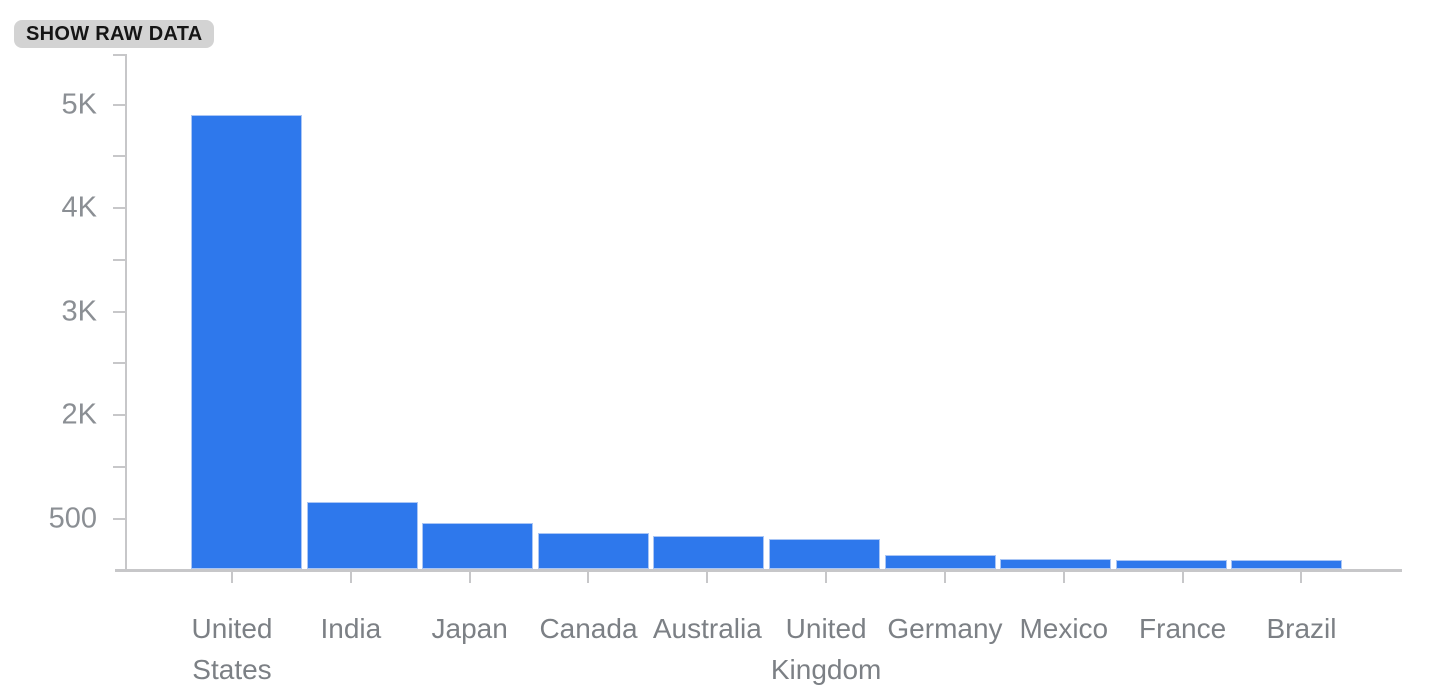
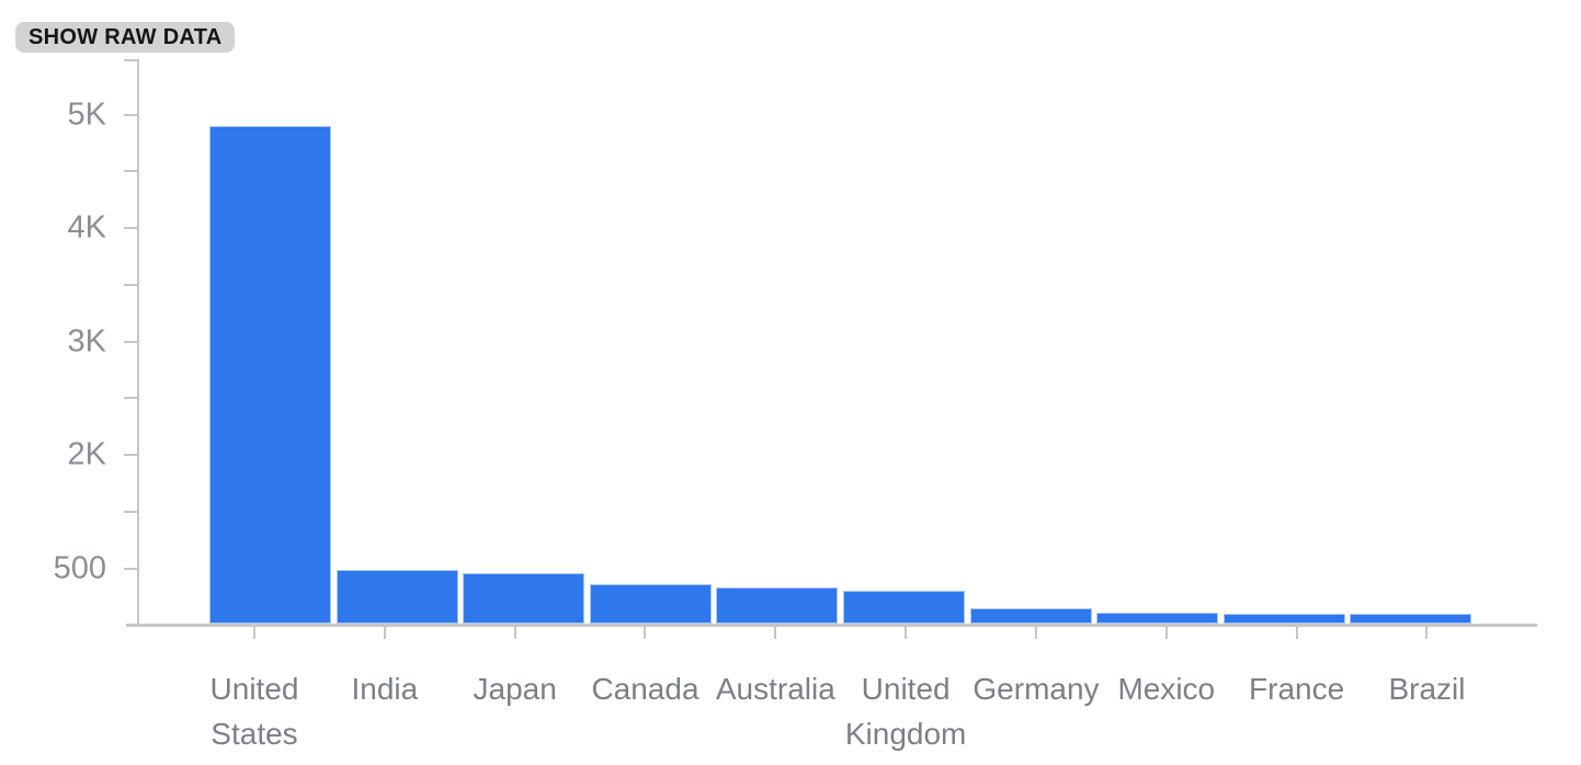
India: 0.72K -> 0.48K
